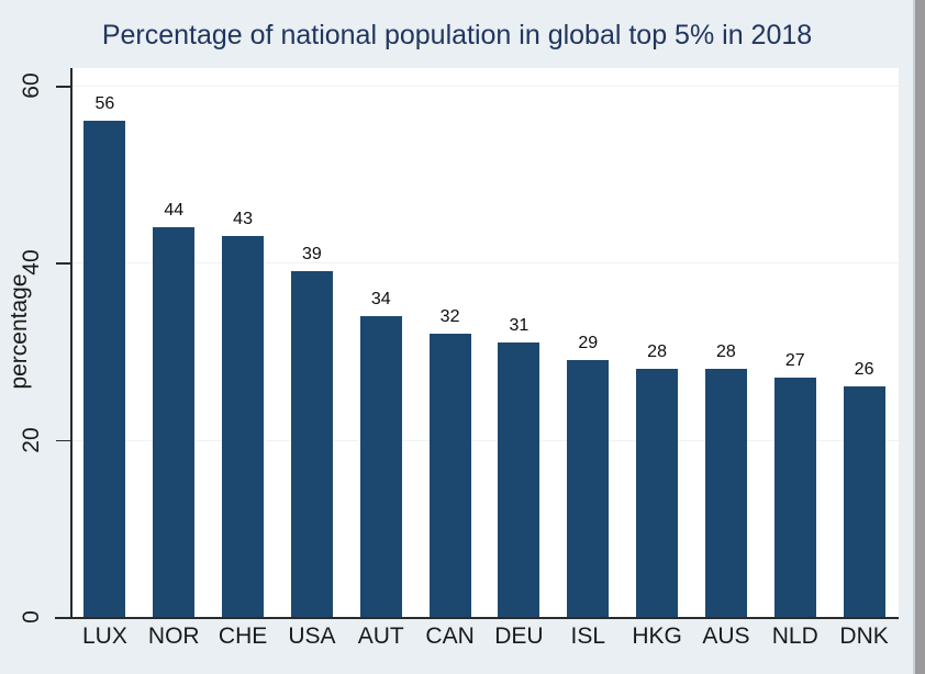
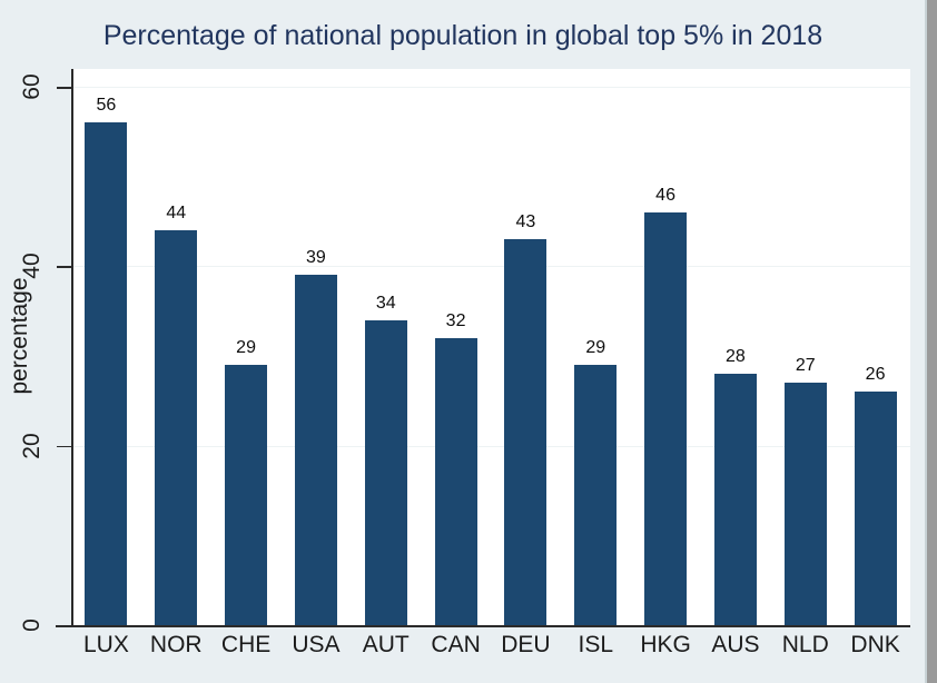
CHE: 43 -> 29
DEU: 31 -> 43
HKG: 28 -> 46
